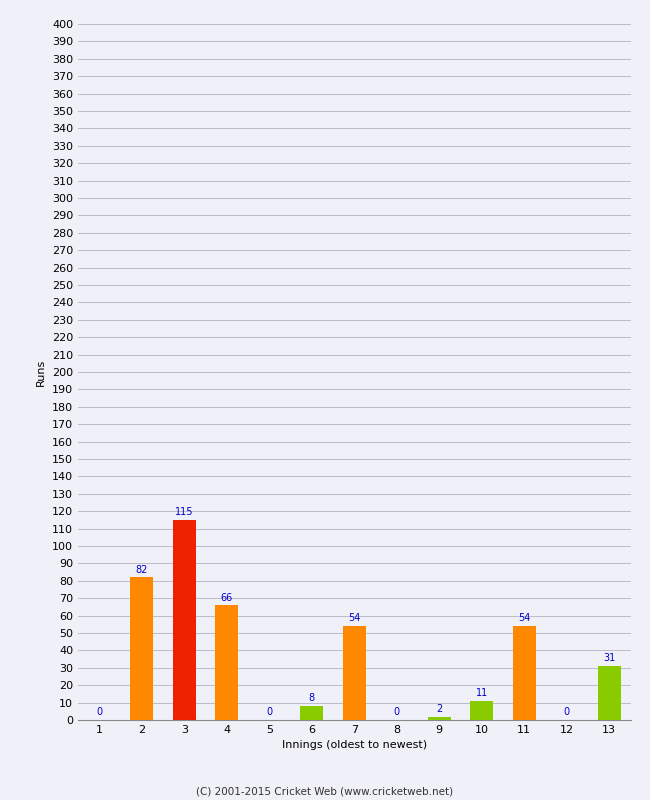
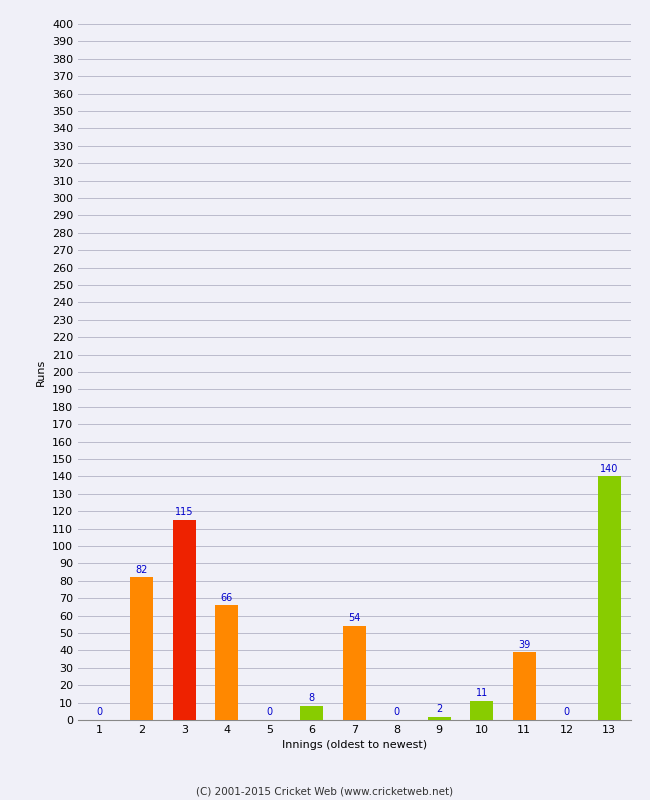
11: 54 -> 39
13: 31 -> 140
